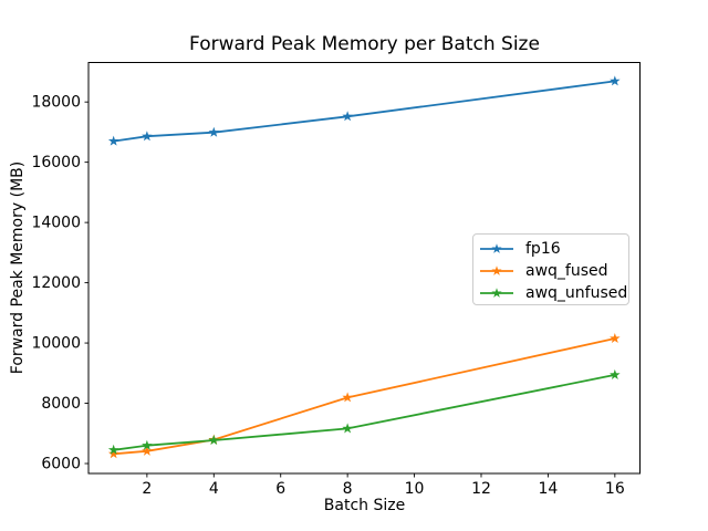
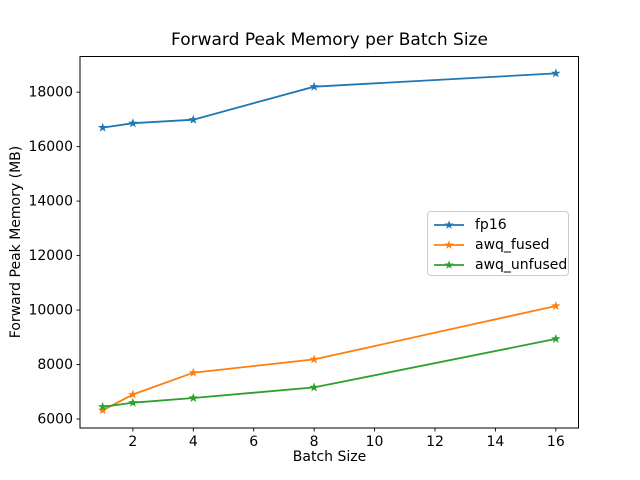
awq_fused/2: 6400 -> 6900
awq_fused/4: 6800 -> 7700
fp16/8: 17500 -> 18200
